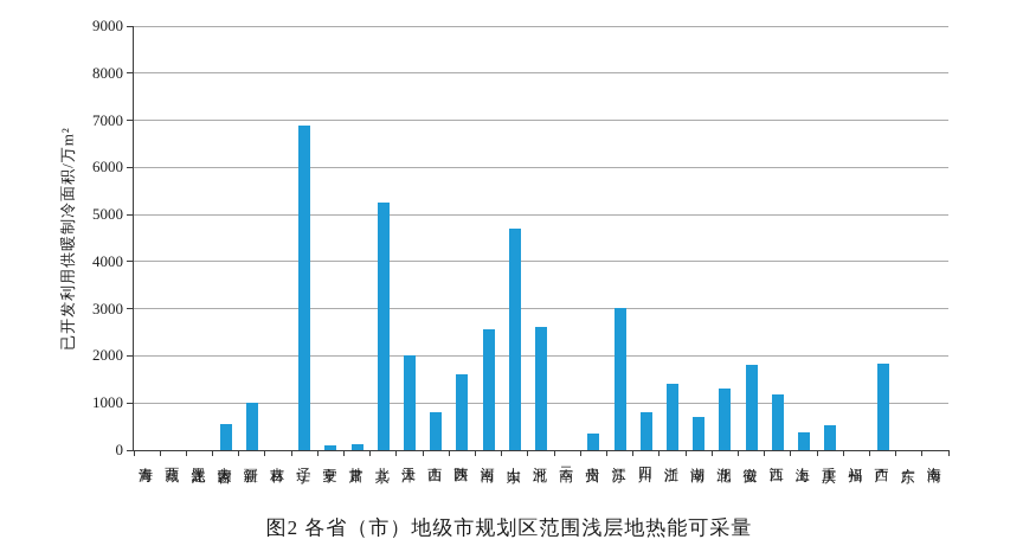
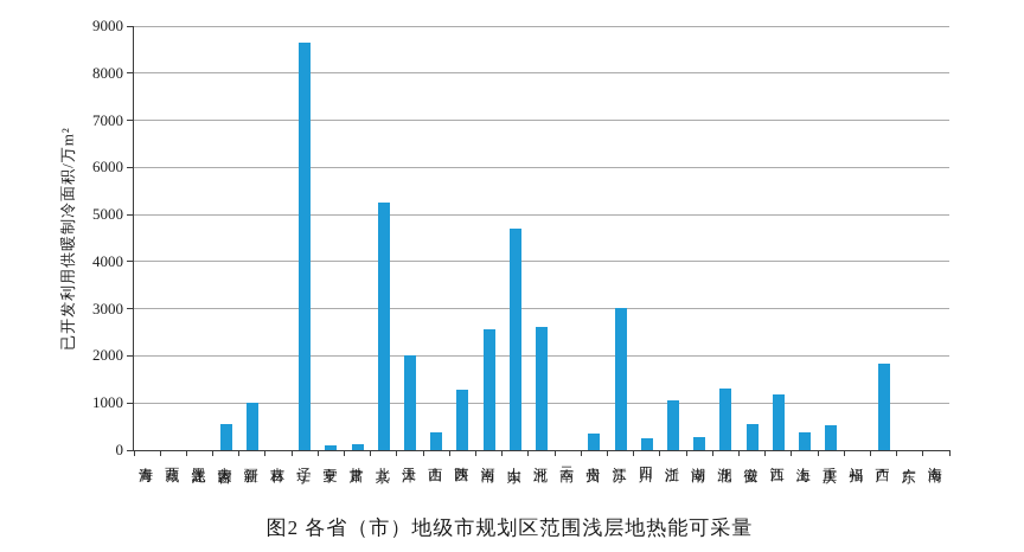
辽宁: 6900 -> 8600
山西: 800 -> 400
陕西: 1600 -> 1300
四川: 800 -> 200
浙江: 1400 -> 1000
湖南: 700 -> 300
安徽: 1800 -> 600
